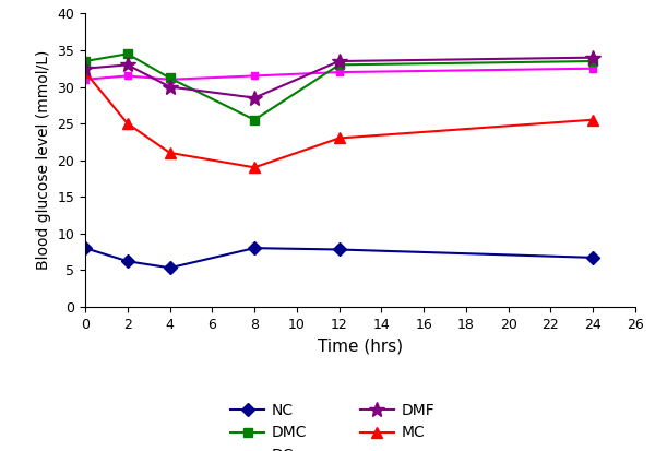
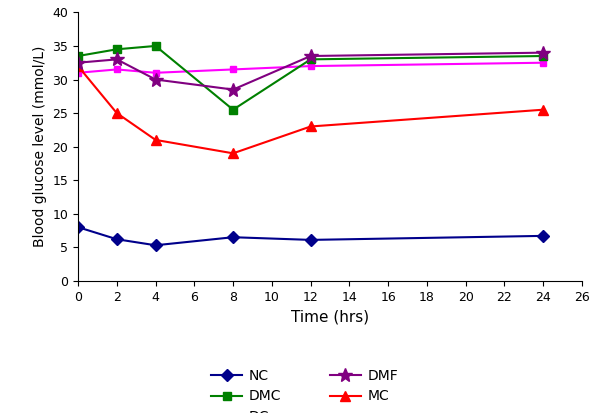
DMC/4: 31.2 -> 35.0
NC/8: 8.0 -> 6.5
NC/12: 7.8 -> 6.1
